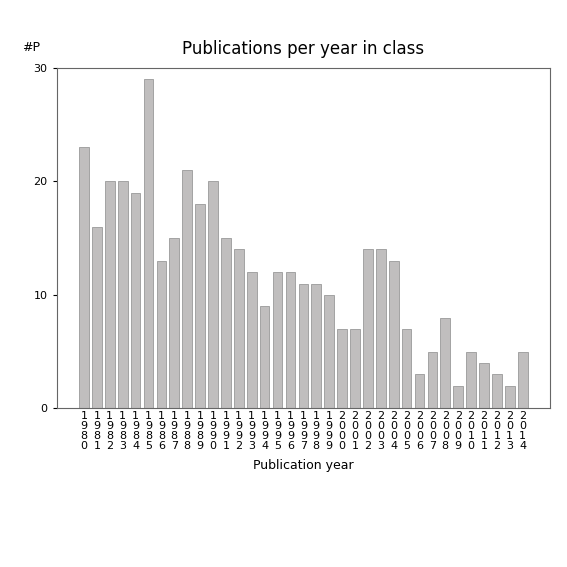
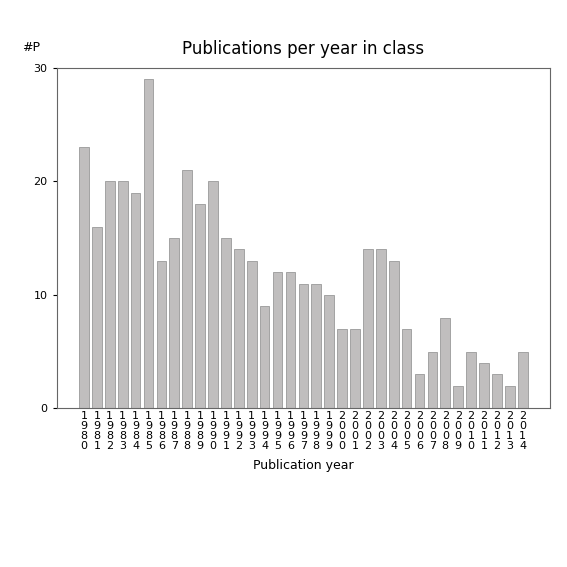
1 9 9 3: 12 -> 13
